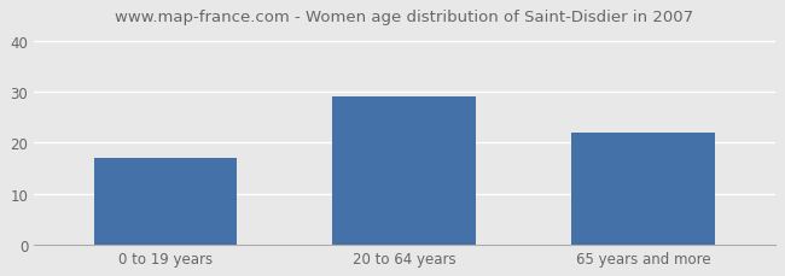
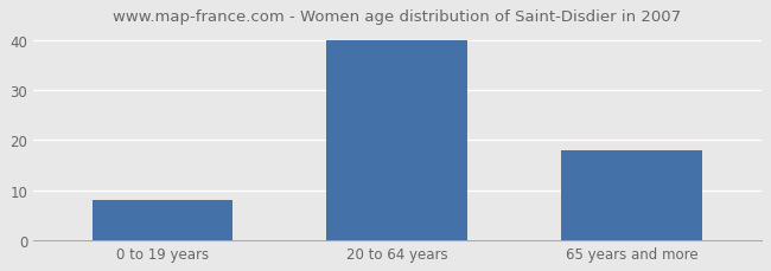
0 to 19 years: 17 -> 8
20 to 64 years: 29 -> 40
65 years and more: 22 -> 18
